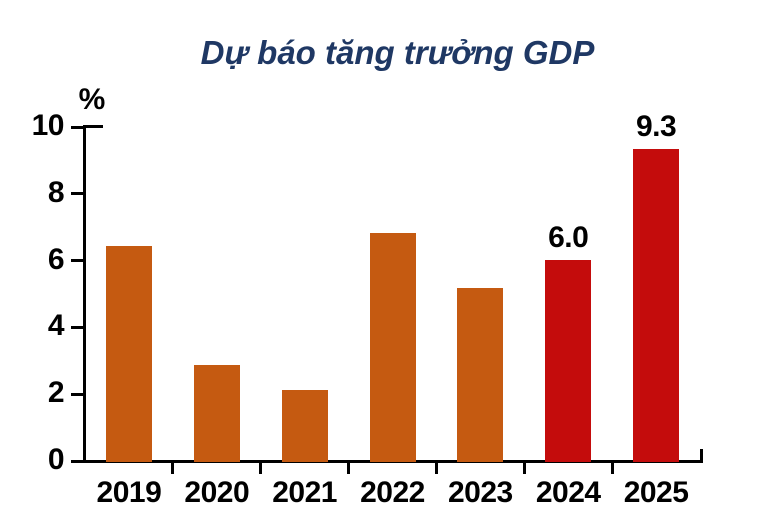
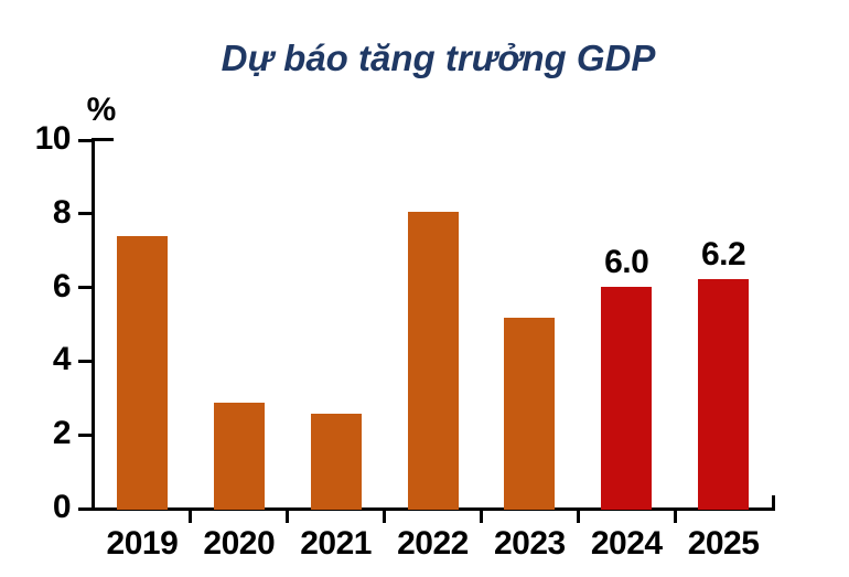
2019: 6.4 -> 7.4
2021: 2.1 -> 2.5
2022: 6.8 -> 8.0
2025: 9.3 -> 6.2
